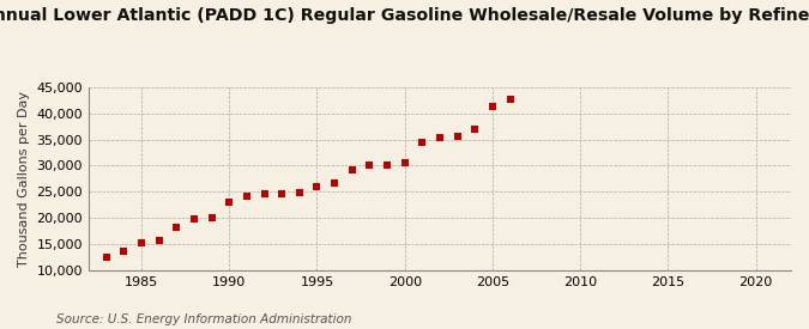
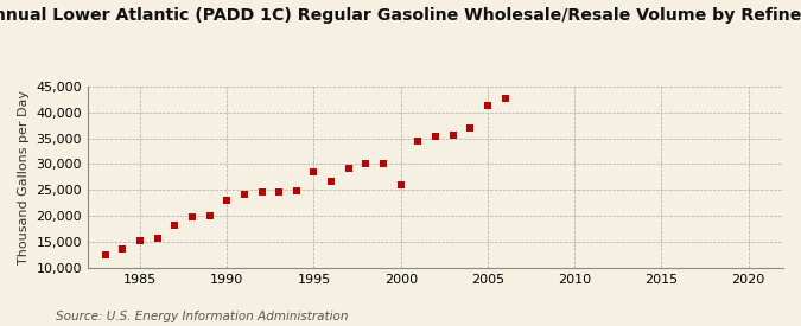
1995: 25,900 -> 28,500
2000: 30,500 -> 26,000
